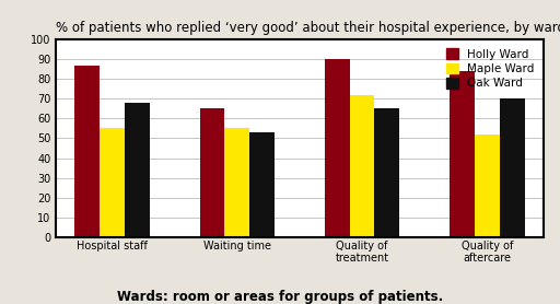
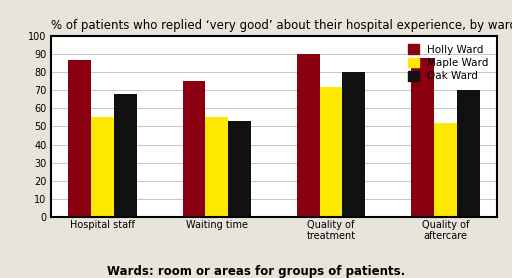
Holly Ward/Waiting time: 65 -> 75
Oak Ward/Quality of treatment: 65 -> 80
Holly Ward/Quality of aftercare: 84 -> 88
